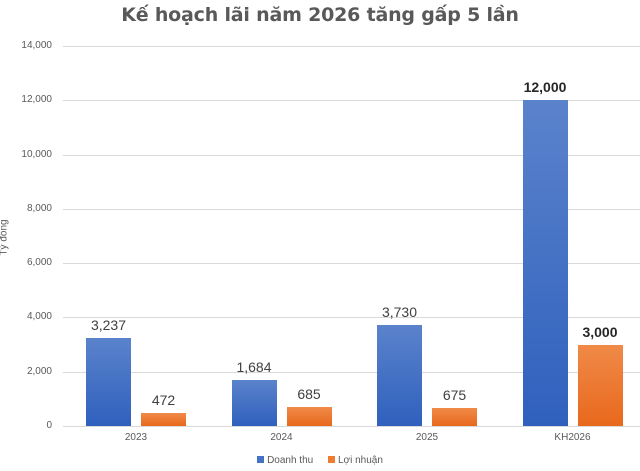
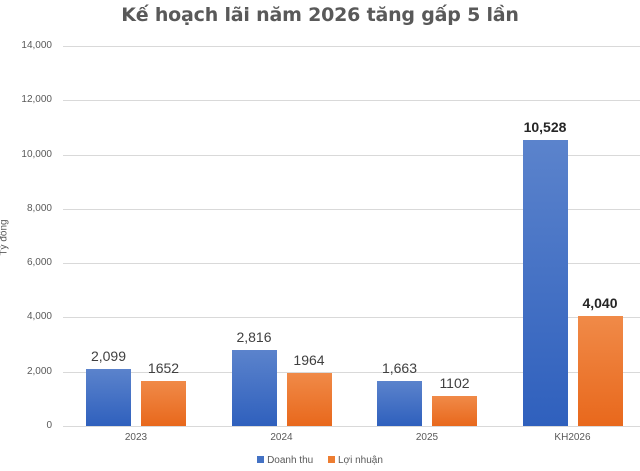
Doanh thu/2023: 3,237 -> 2,099
Lợi nhuận/2023: 472 -> 1652
Doanh thu/2024: 1,684 -> 2,816
Lợi nhuận/2024: 685 -> 1964
Doanh thu/2025: 3,730 -> 1,663
Lợi nhuận/2025: 675 -> 1102
Doanh thu/KH2026: 12,000 -> 10,528
Lợi nhuận/KH2026: 3,000 -> 4,040
